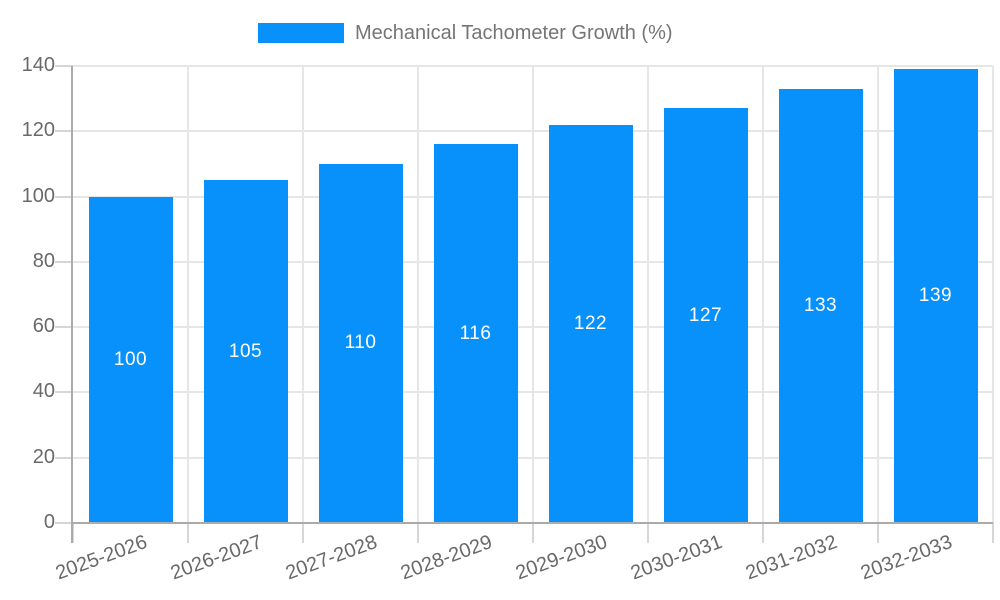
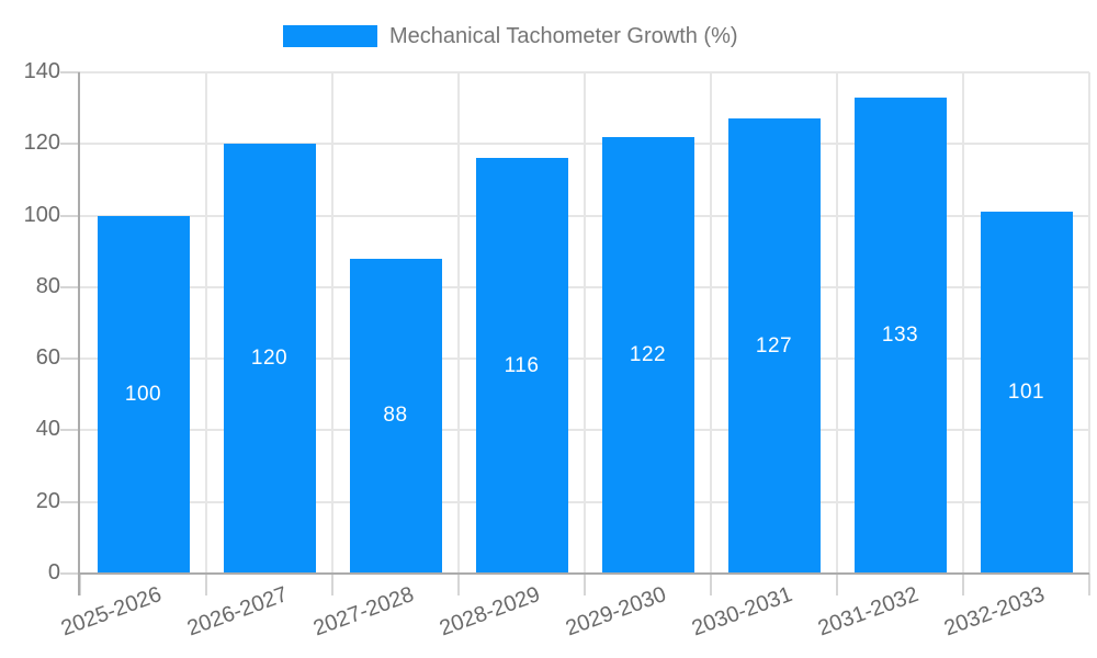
2026-2027: 105 -> 120
2027-2028: 110 -> 88
2032-2033: 139 -> 101
